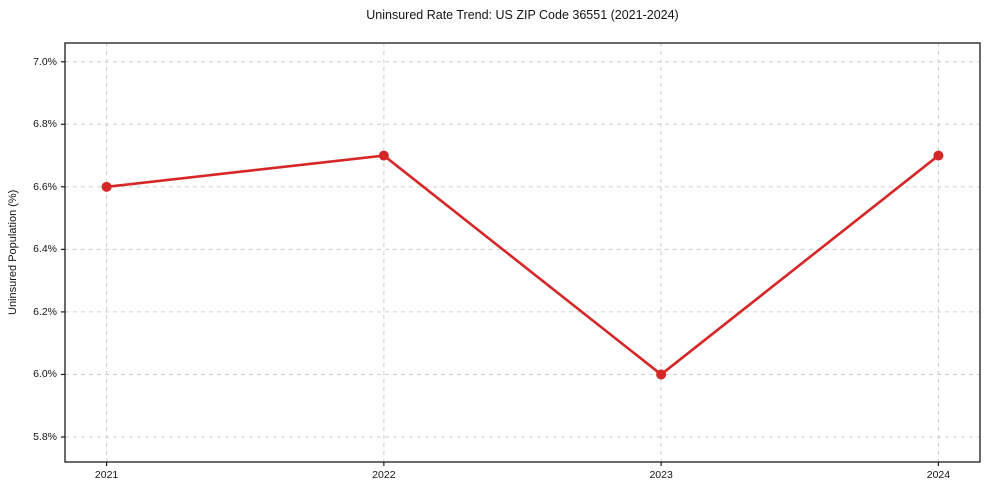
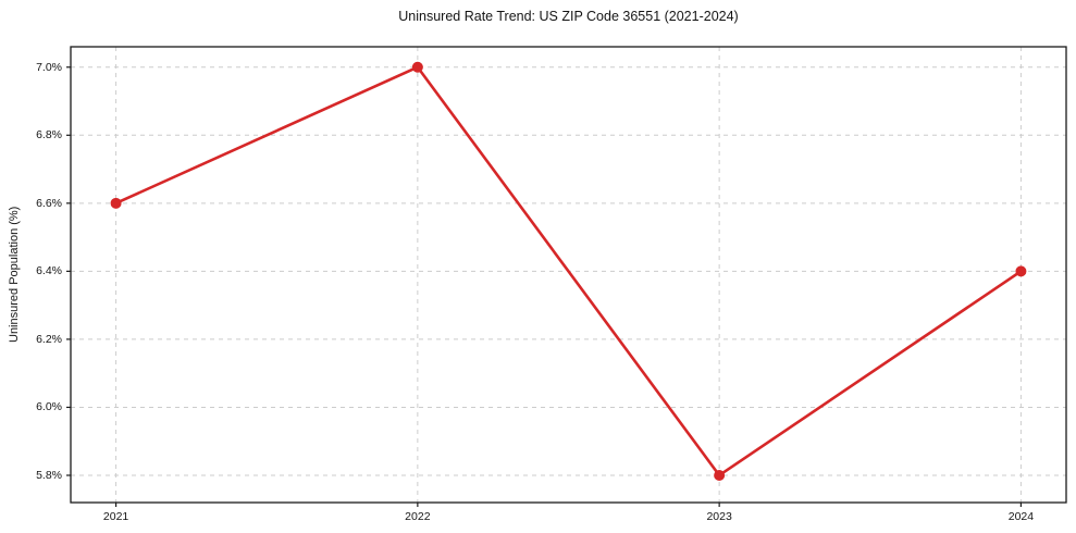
2022: 6.7% -> 7.0%
2023: 6.0% -> 5.8%
2024: 6.7% -> 6.4%
